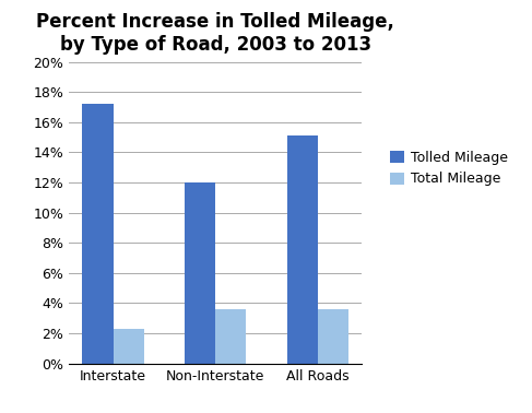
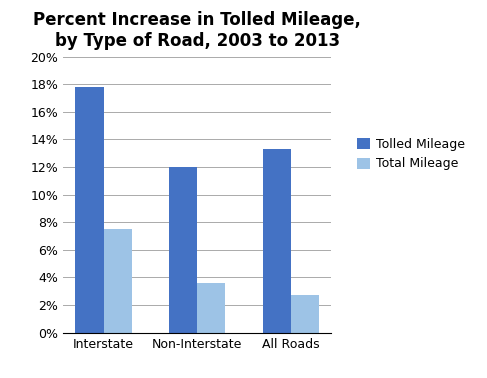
Tolled Mileage/Interstate: 17.2% -> 17.8%
Total Mileage/Interstate: 2.3% -> 7.5%
Tolled Mileage/All Roads: 15.1% -> 13.3%
Total Mileage/All Roads: 3.6% -> 2.7%
